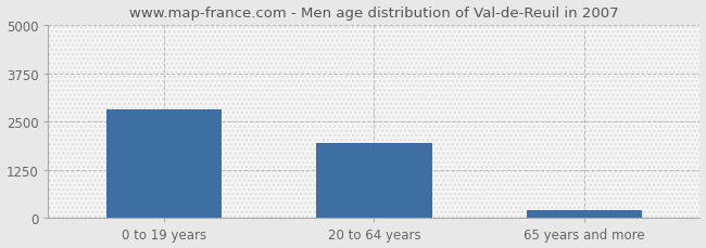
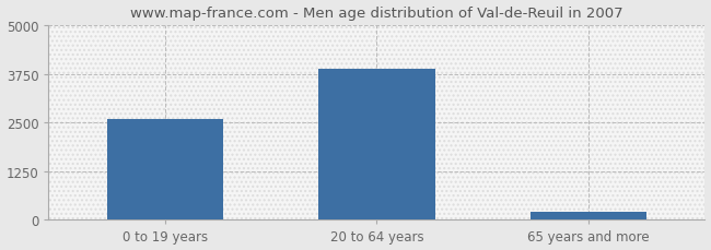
0 to 19 years: 2800 -> 2580
20 to 64 years: 1950 -> 3870
